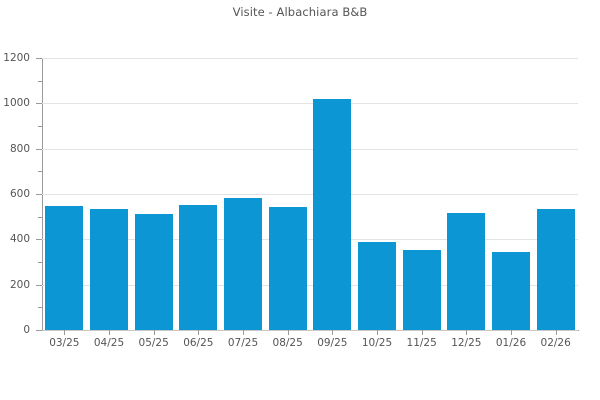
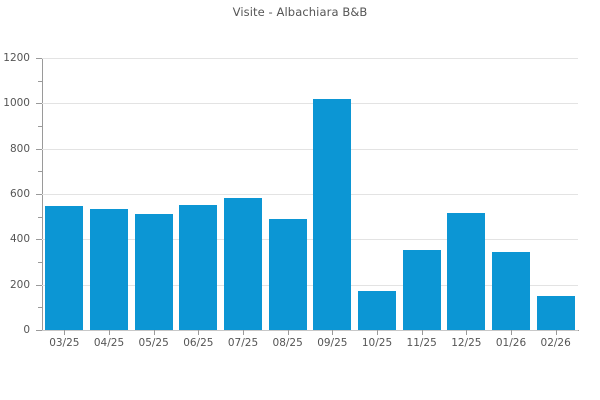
08/25: 540 -> 490
10/25: 390 -> 170
02/26: 530 -> 150
